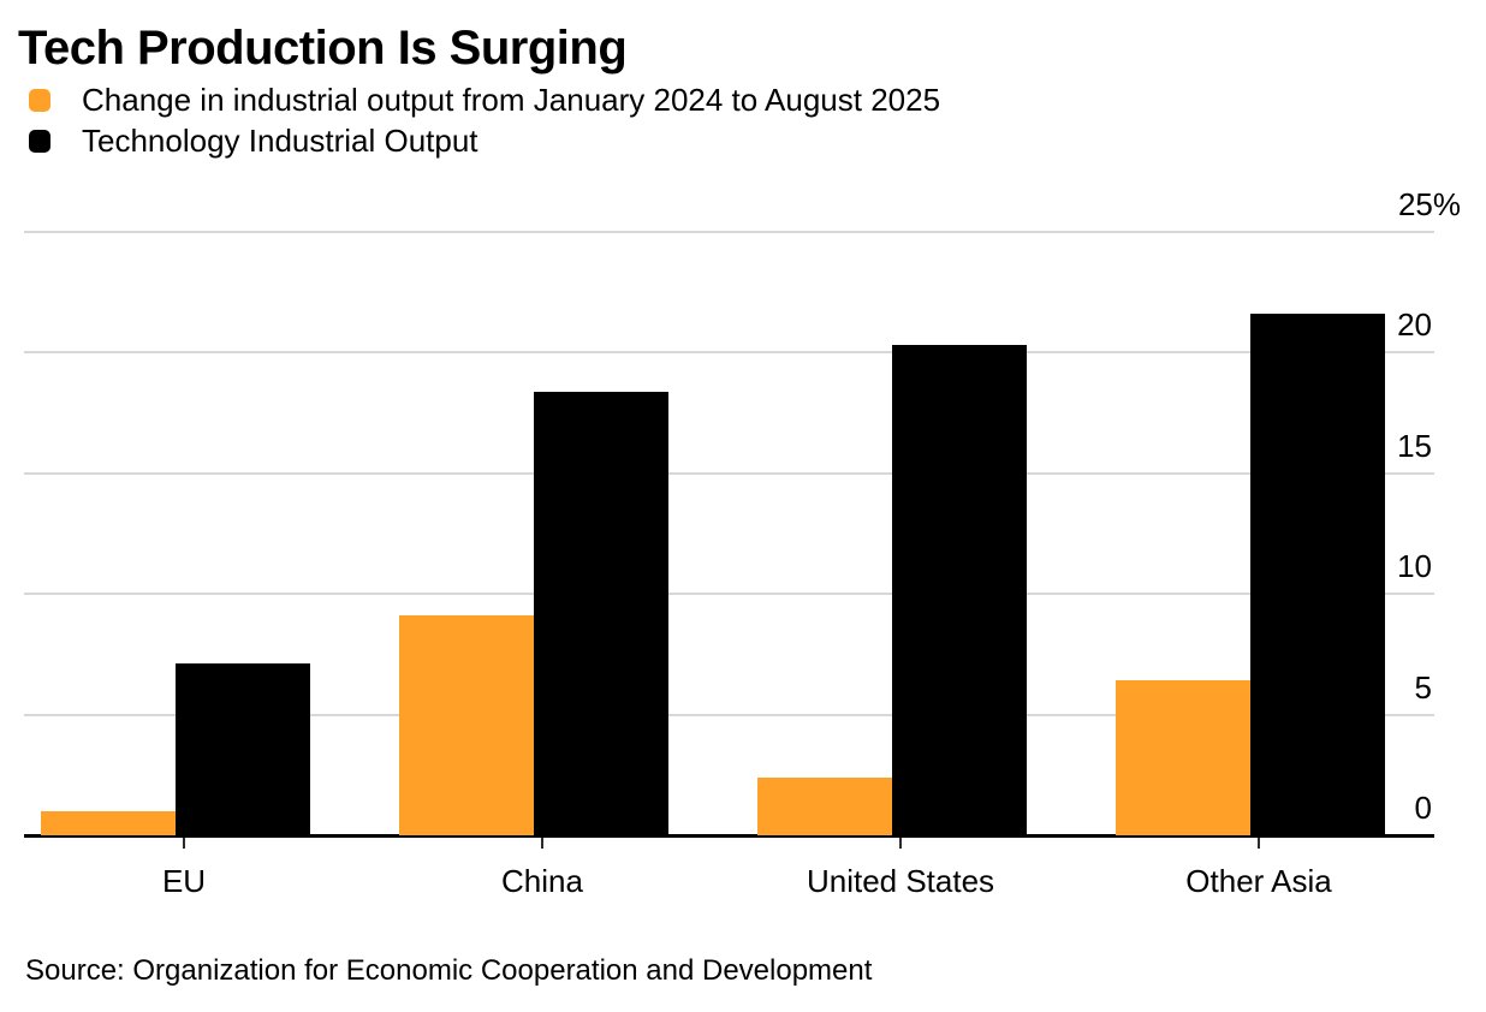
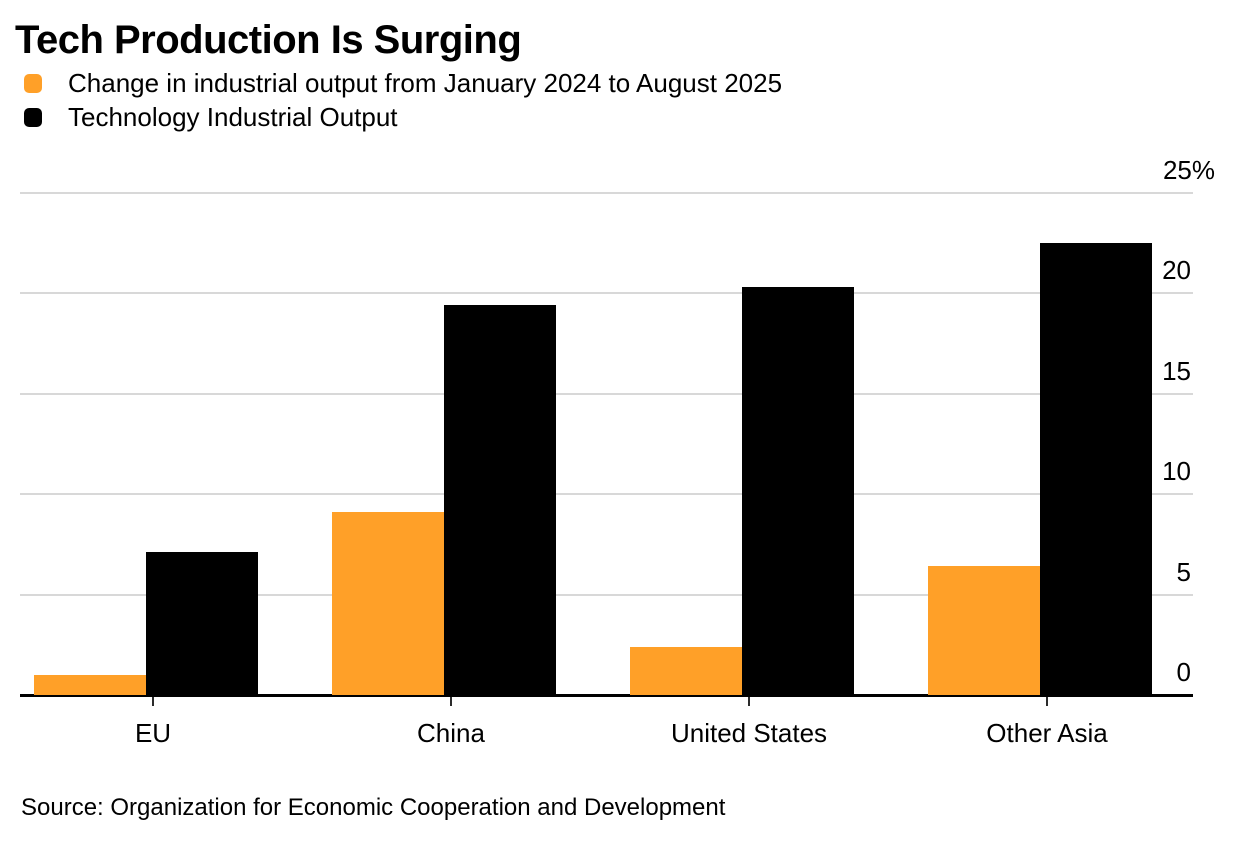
Technology Industrial Output/China: 18.4 -> 19.4
Technology Industrial Output/Other Asia: 21.6 -> 22.5
